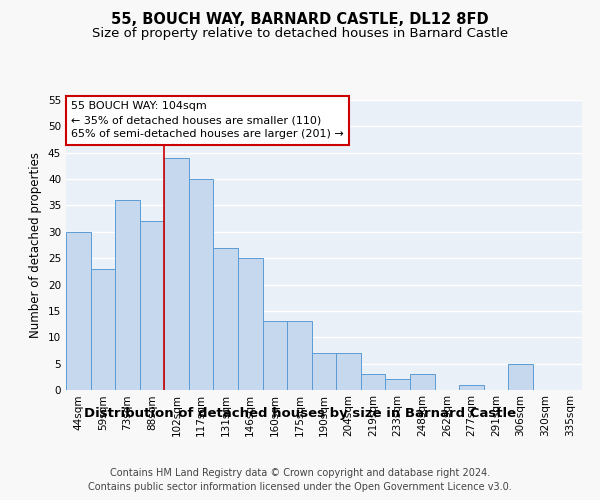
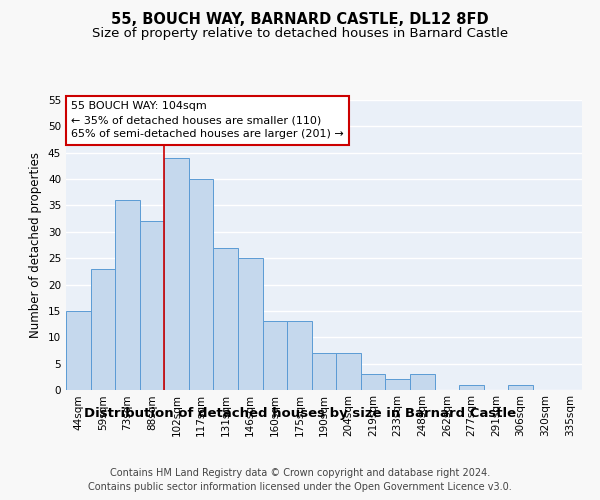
44sqm: 30 -> 15
306sqm: 5 -> 1
